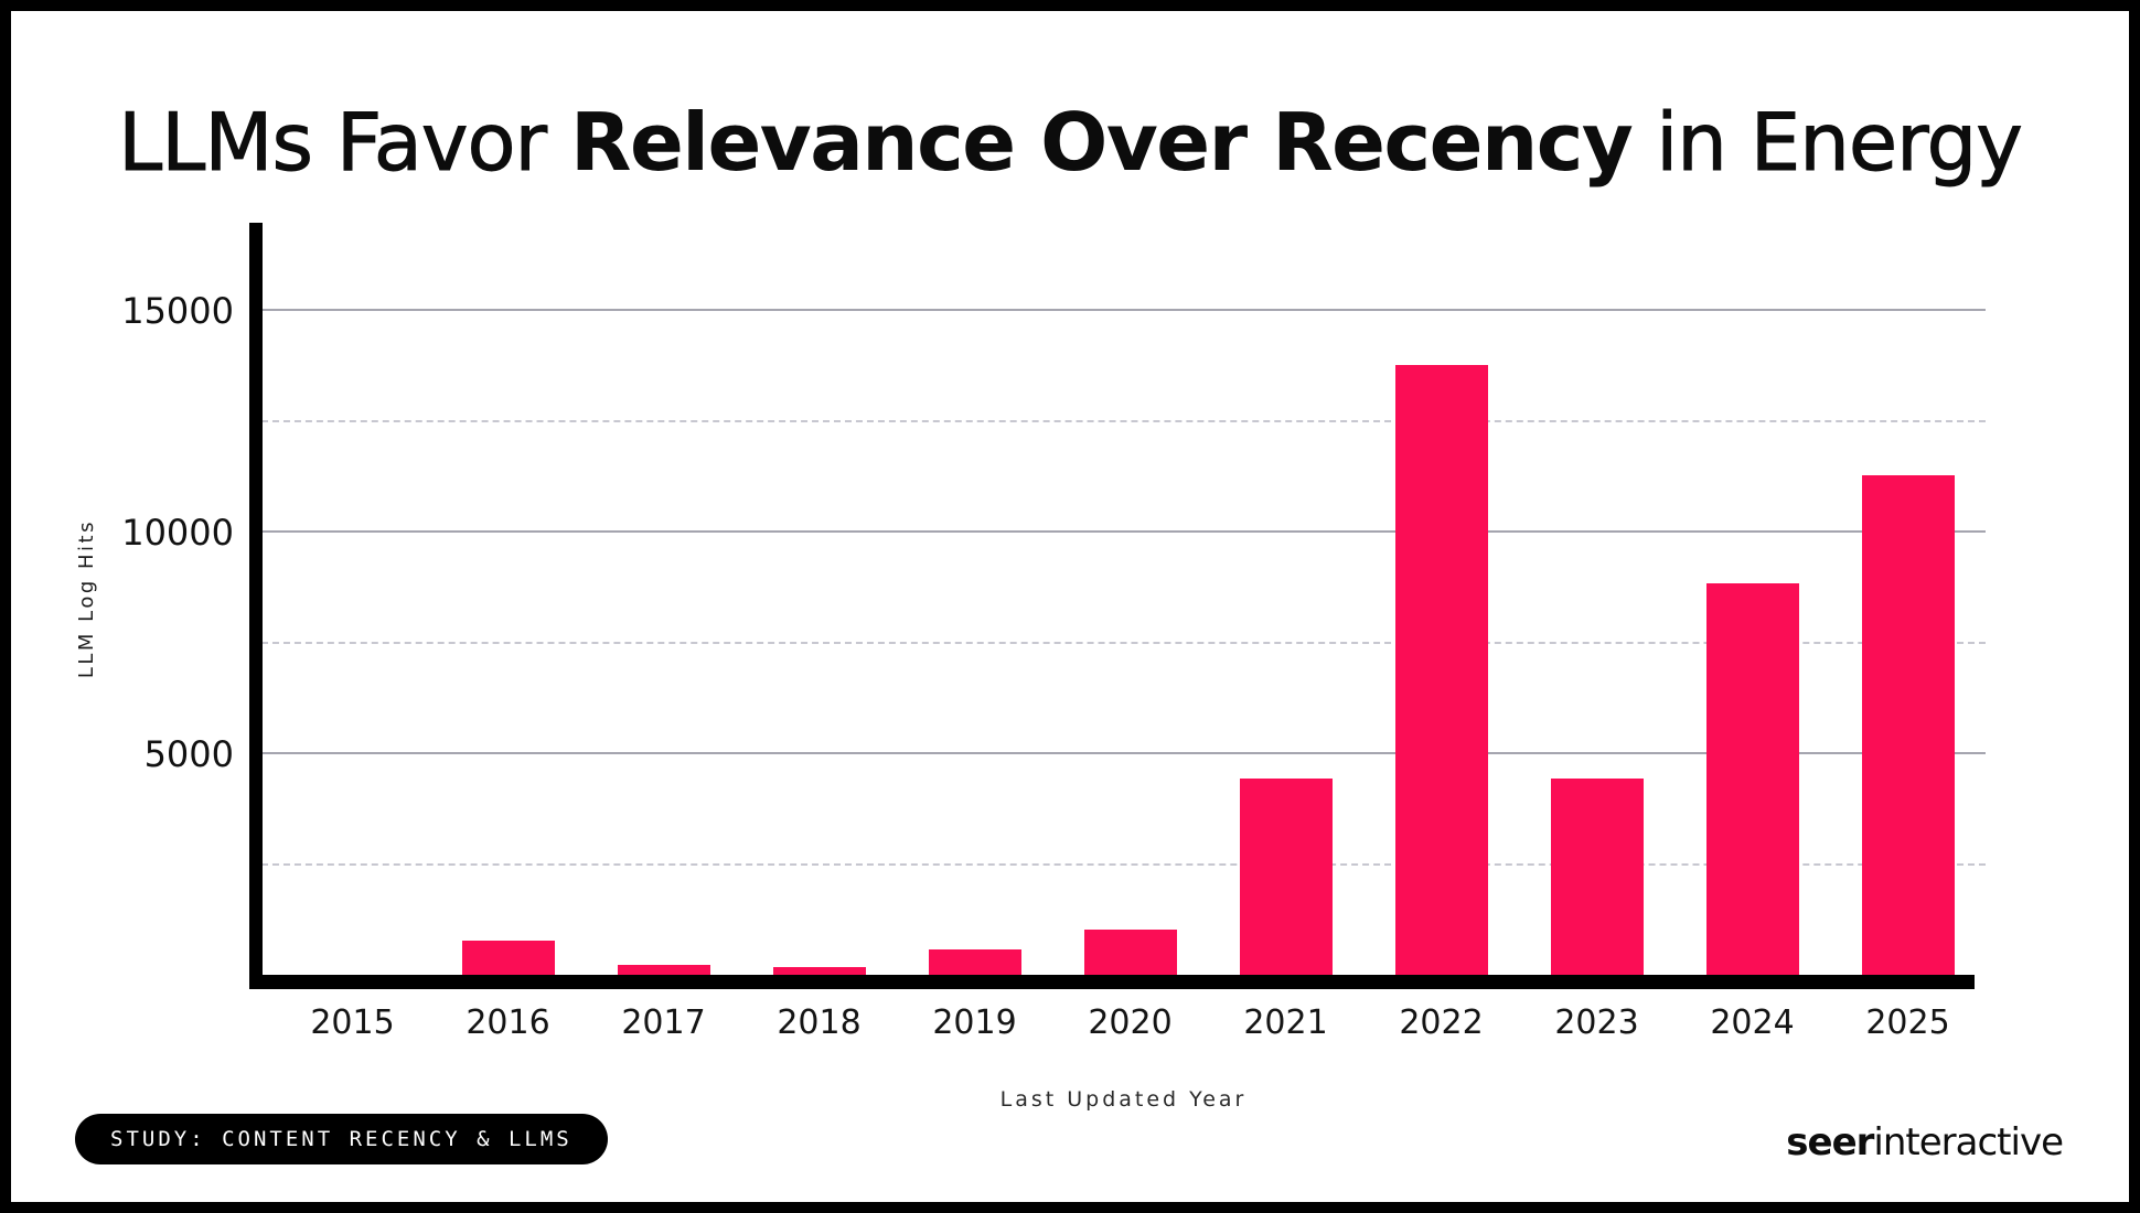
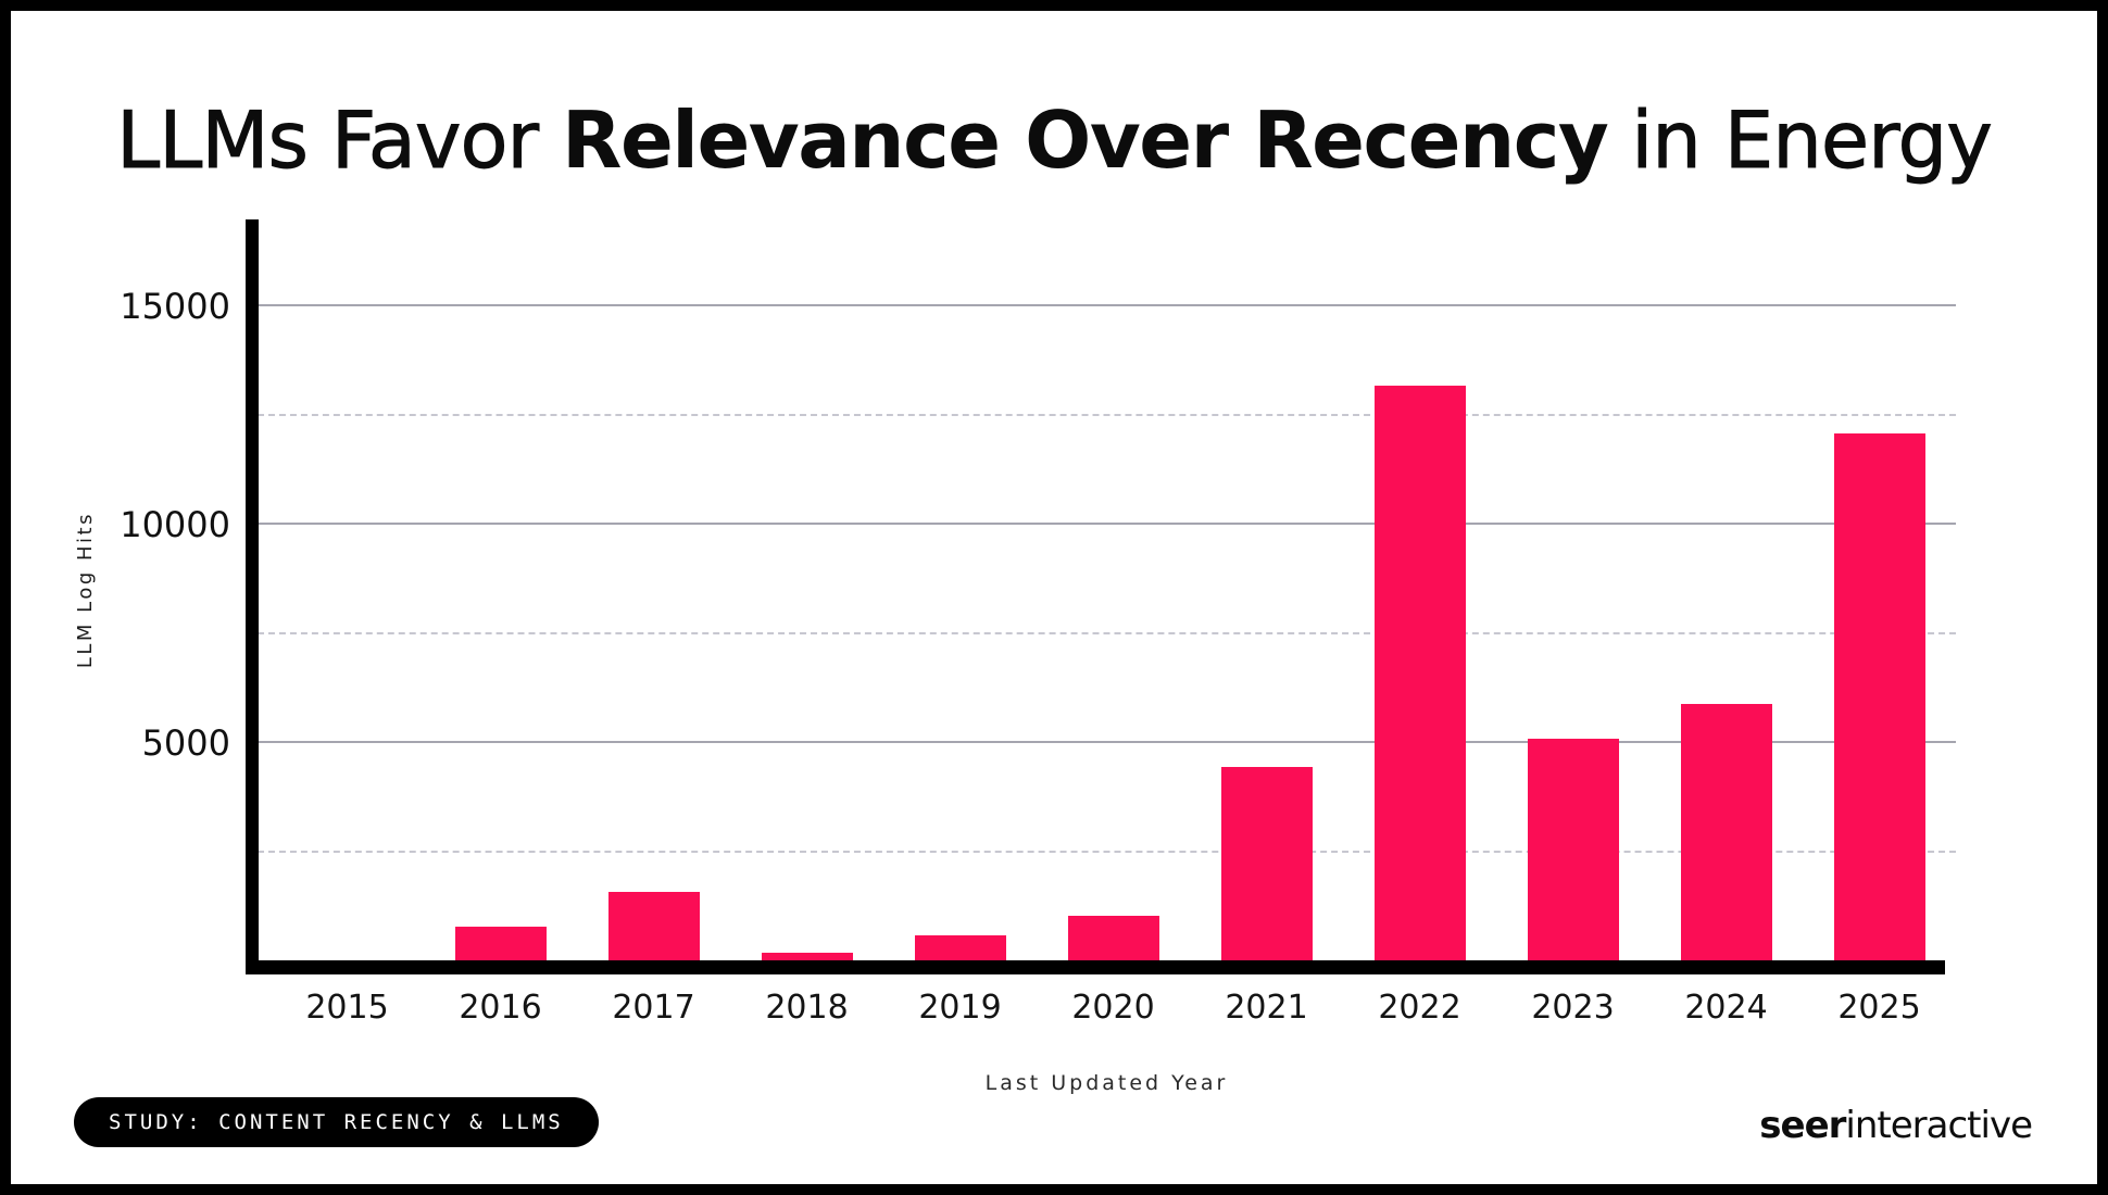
2017: 200 -> 1600
2022: 13800 -> 13200
2023: 4400 -> 5100
2024: 8800 -> 5900
2025: 11300 -> 12100
